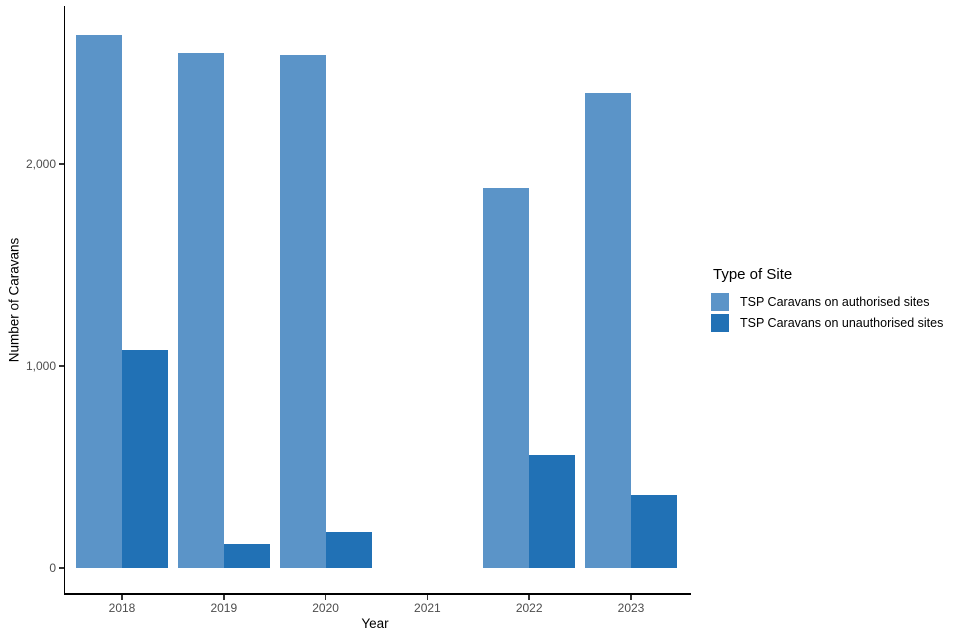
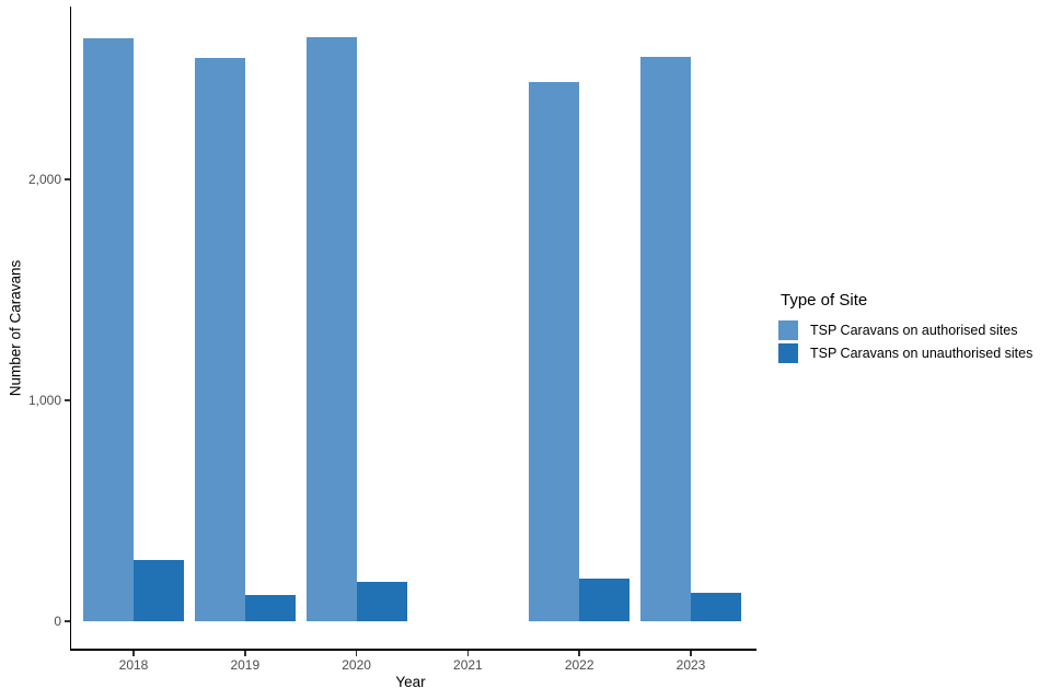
TSP Caravans on unauthorised sites/2018: 1080 -> 280
TSP Caravans on authorised sites/2020: 2540 -> 2640
TSP Caravans on authorised sites/2022: 1880 -> 2440
TSP Caravans on unauthorised sites/2022: 560 -> 190
TSP Caravans on authorised sites/2023: 2350 -> 2560
TSP Caravans on unauthorised sites/2023: 360 -> 130
